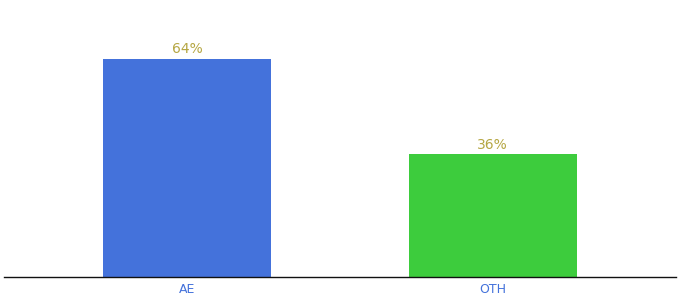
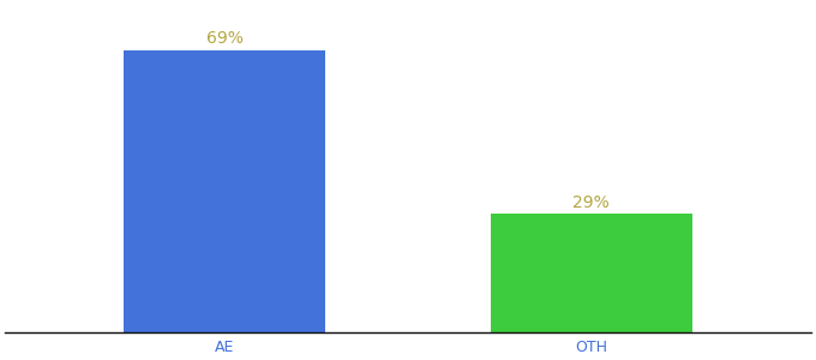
AE: 64% -> 69%
OTH: 36% -> 29%
